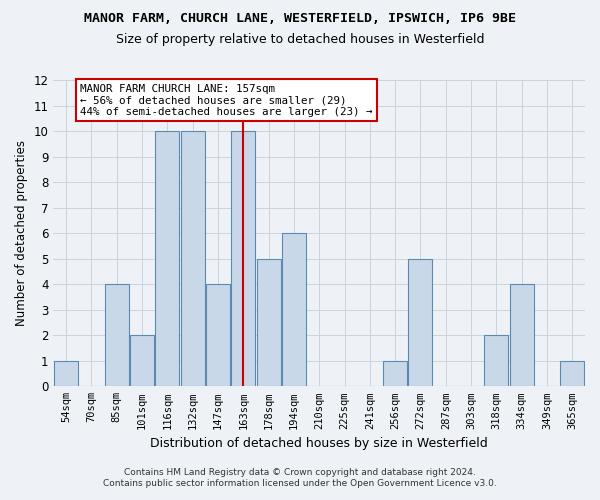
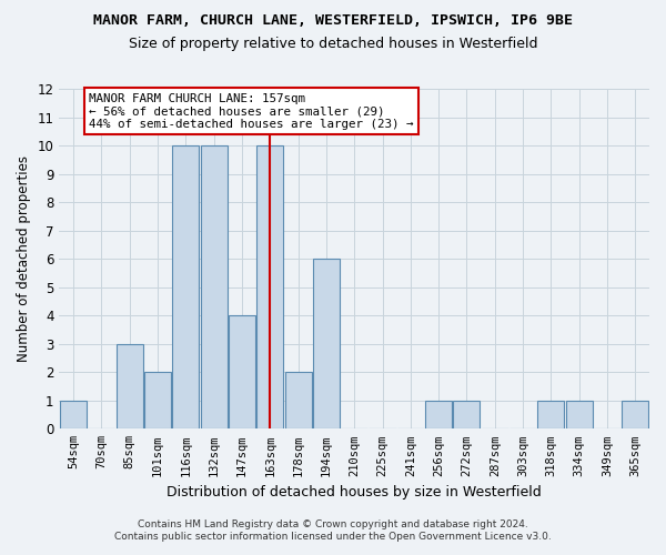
85sqm: 4 -> 3
178sqm: 5 -> 2
272sqm: 5 -> 1
318sqm: 2 -> 1
334sqm: 4 -> 1
